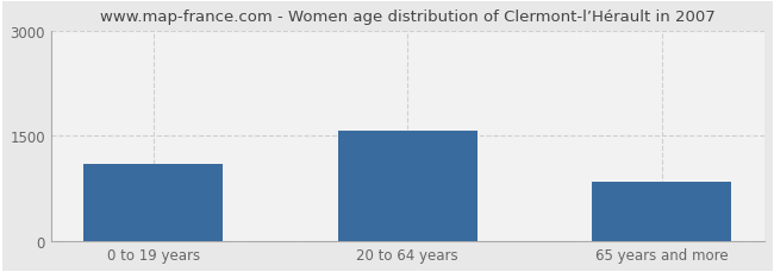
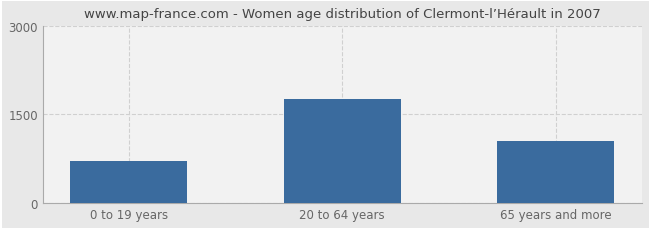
0 to 19 years: 1100 -> 700
20 to 64 years: 1580 -> 1750
65 years and more: 840 -> 1050
